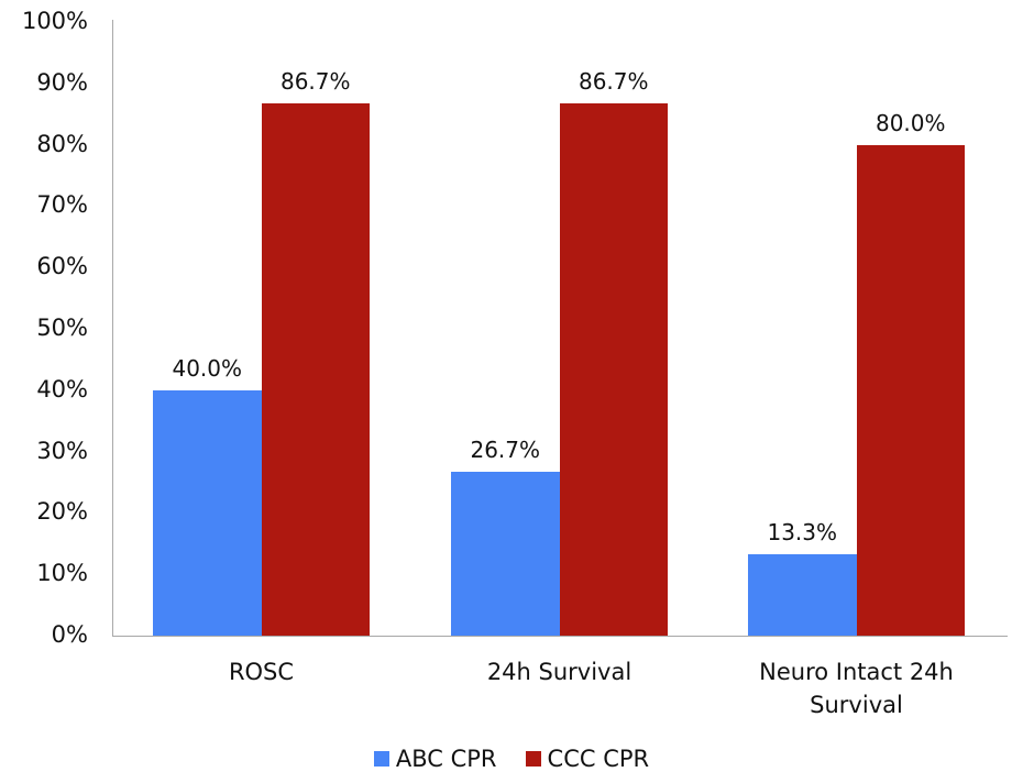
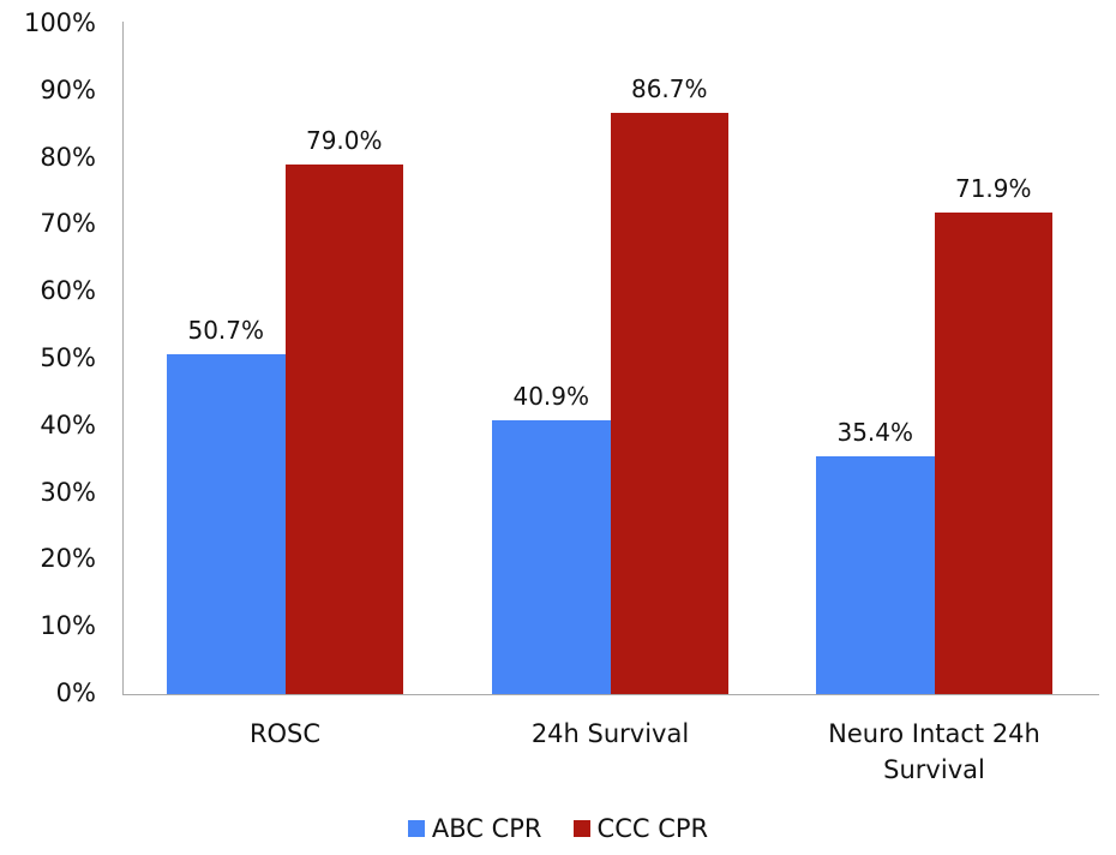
ABC CPR/ROSC: 40.0% -> 50.7%
CCC CPR/ROSC: 86.7% -> 79.0%
ABC CPR/24h Survival: 26.7% -> 40.9%
ABC CPR/Neuro Intact 24h Survival: 13.3% -> 35.4%
CCC CPR/Neuro Intact 24h Survival: 80.0% -> 71.9%
